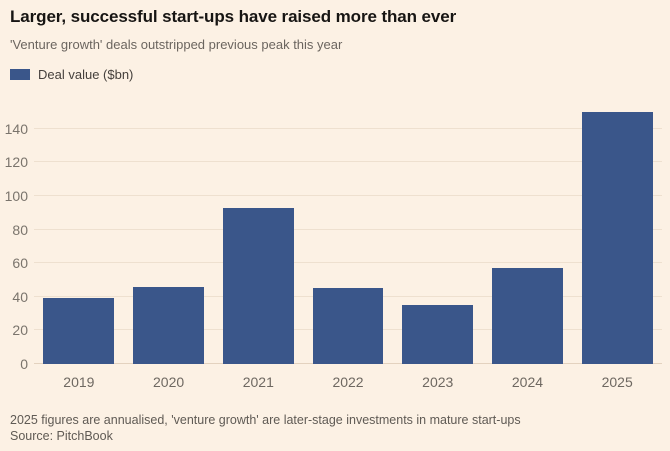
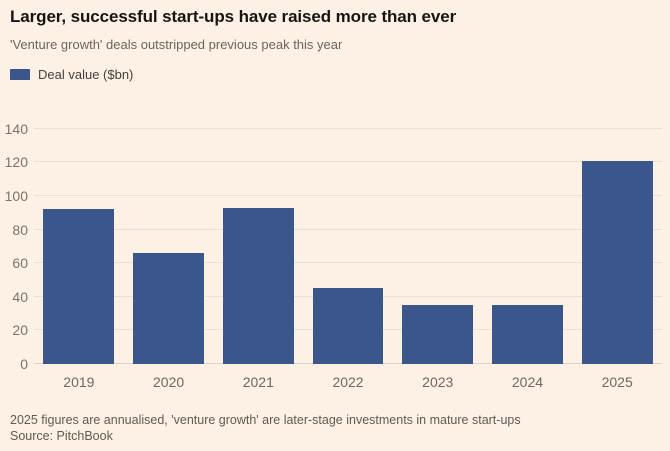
2019: 39 -> 92
2020: 46 -> 66
2024: 57 -> 35
2025: 150 -> 121
